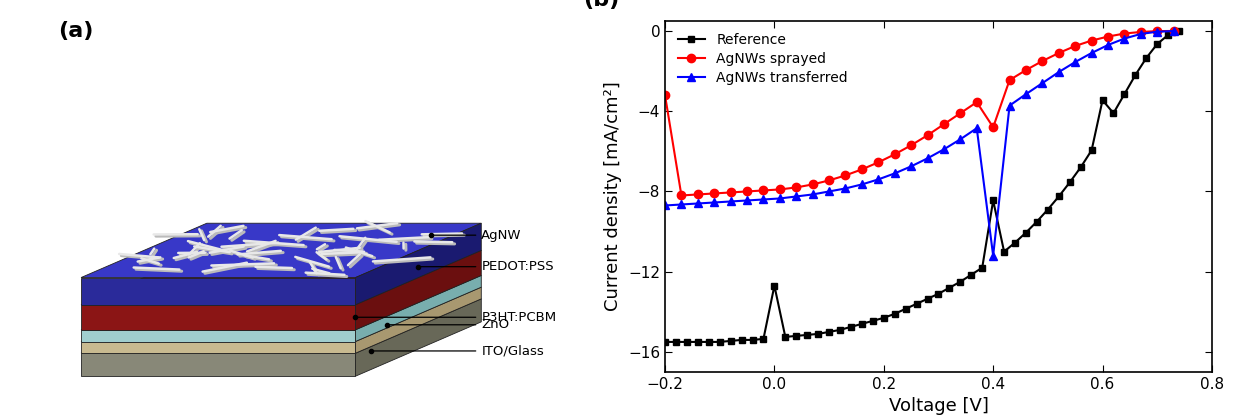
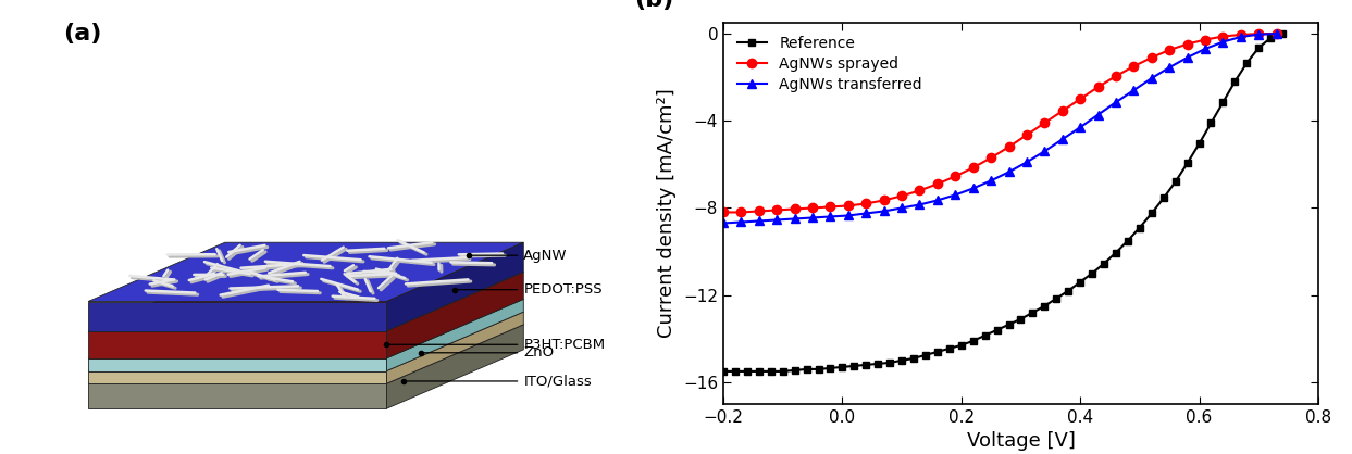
AgNWs sprayed/−0.2: -3.20 -> -8.20
Reference/0.0: -12.70 -> -15.30
Reference/0.4: -8.45 -> -11.40
AgNWs sprayed/0.4: -4.80 -> -3.00
AgNWs transferred/0.4: -11.20 -> -4.30
Reference/0.6: -3.45 -> -5.05
